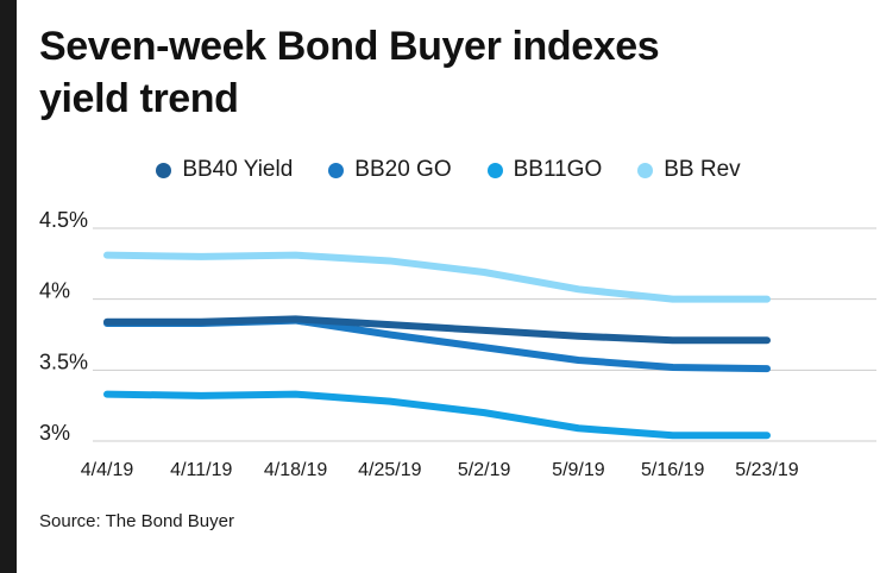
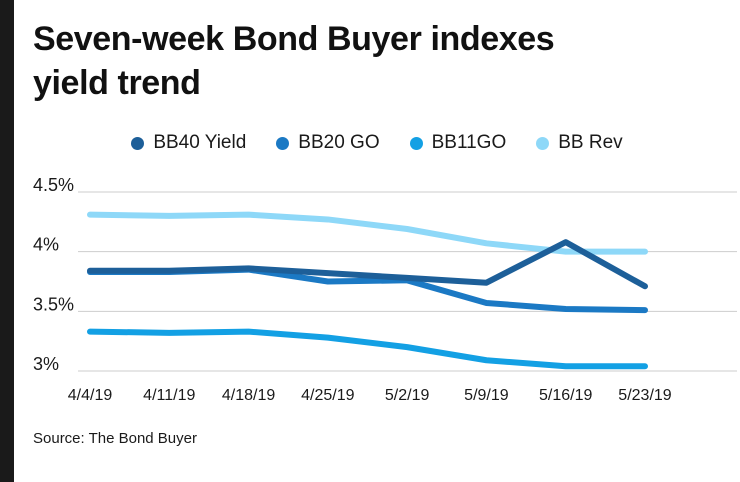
BB20 GO/5/2/19: 3.66% -> 3.76%
BB40 Yield/5/16/19: 3.71% -> 4.08%
